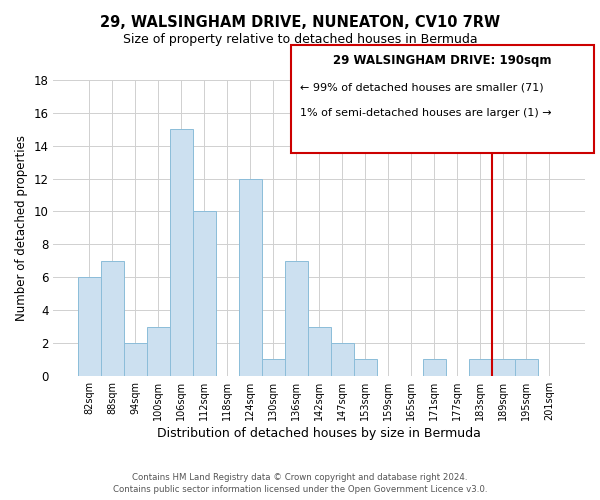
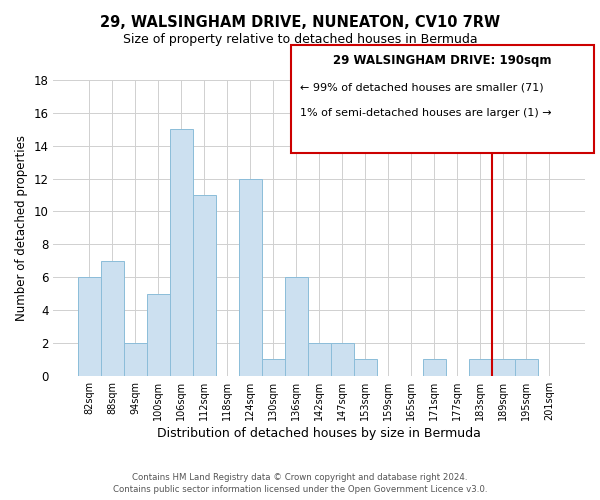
100sqm: 3 -> 5
112sqm: 10 -> 11
136sqm: 7 -> 6
142sqm: 3 -> 2
